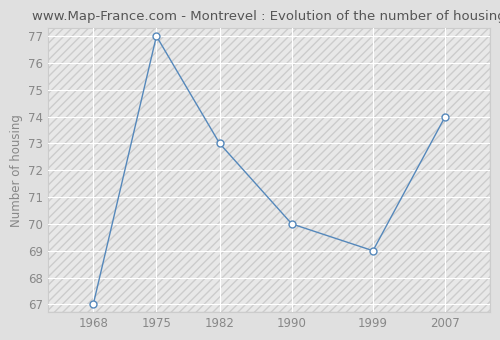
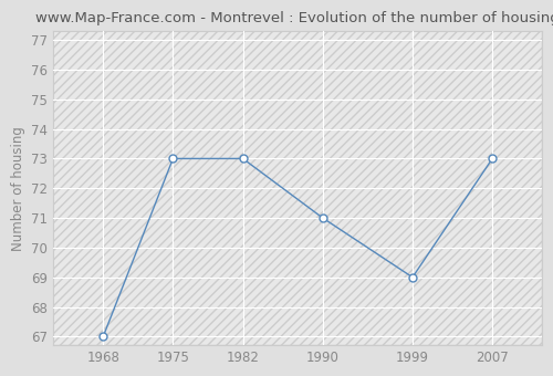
1975: 77 -> 73
1990: 70 -> 71
2007: 74 -> 73
